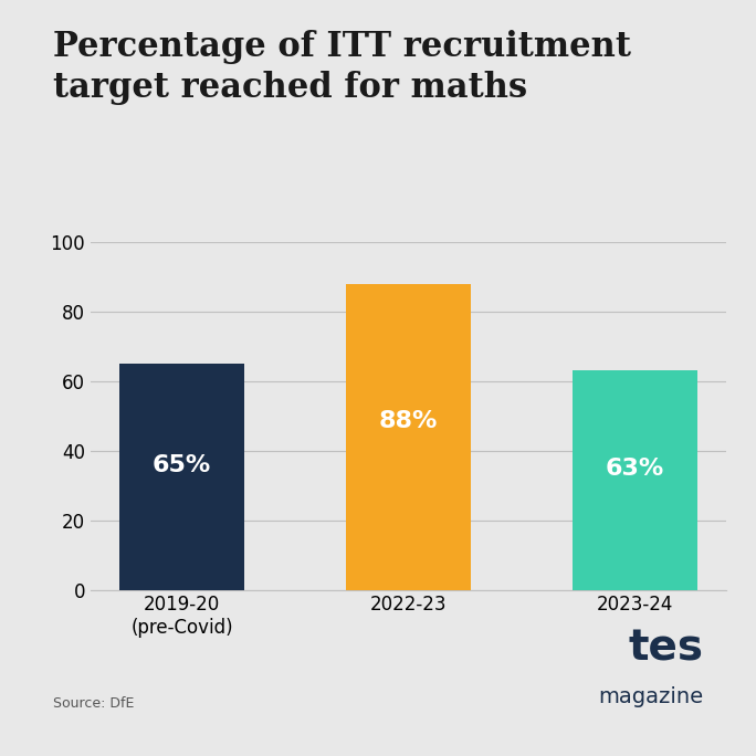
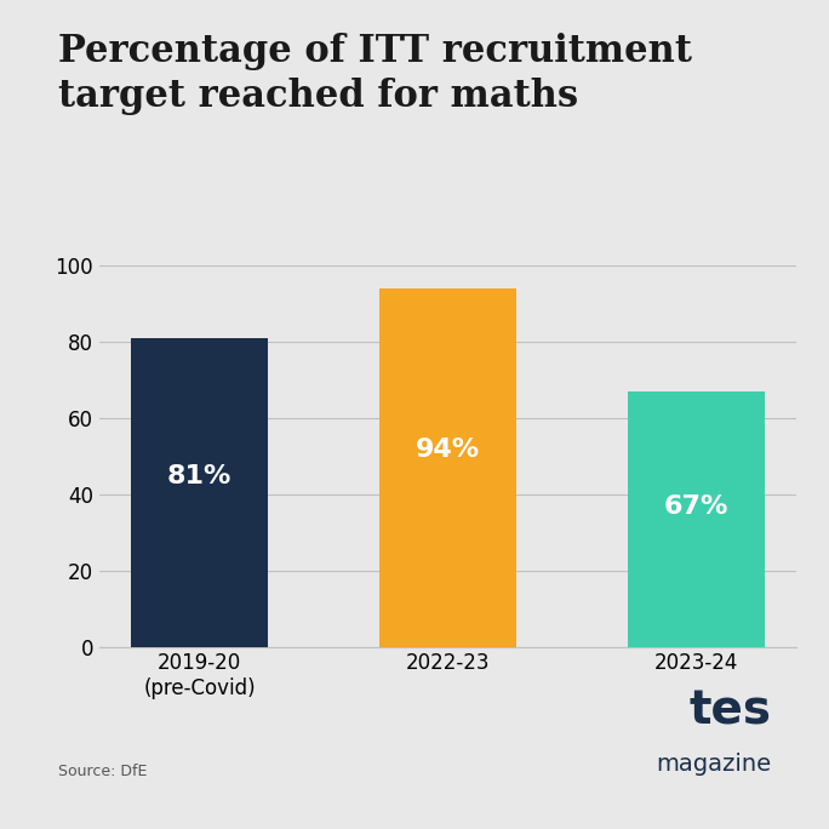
2019-20 (pre-Covid): 65% -> 81%
2022-23: 88% -> 94%
2023-24: 63% -> 67%
